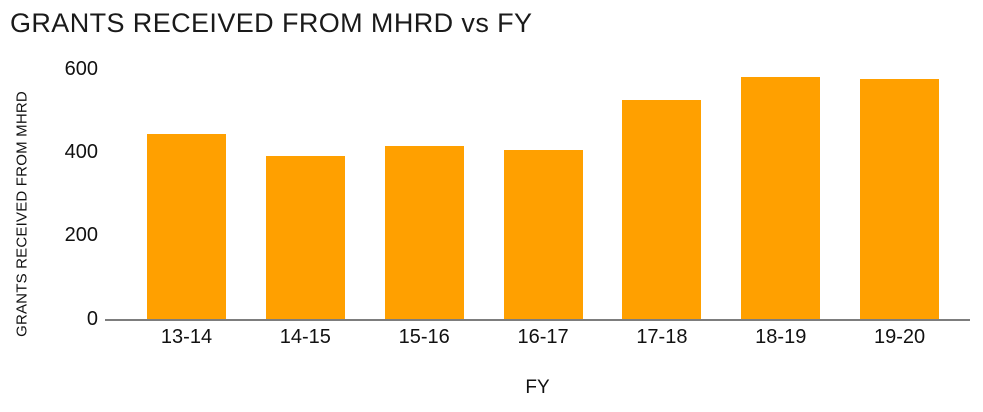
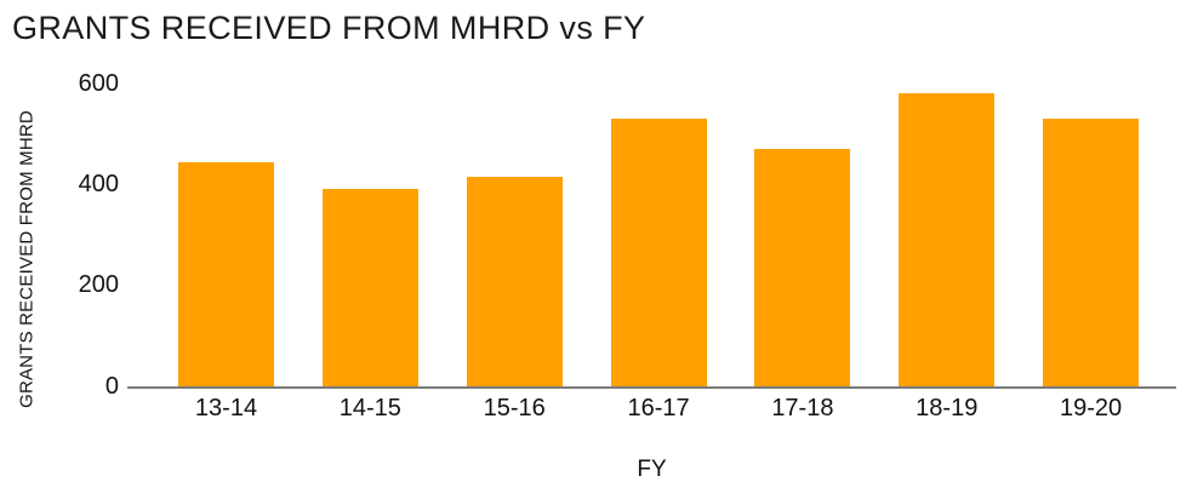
16-17: 400 -> 530
17-18: 520 -> 470
19-20: 580 -> 530
